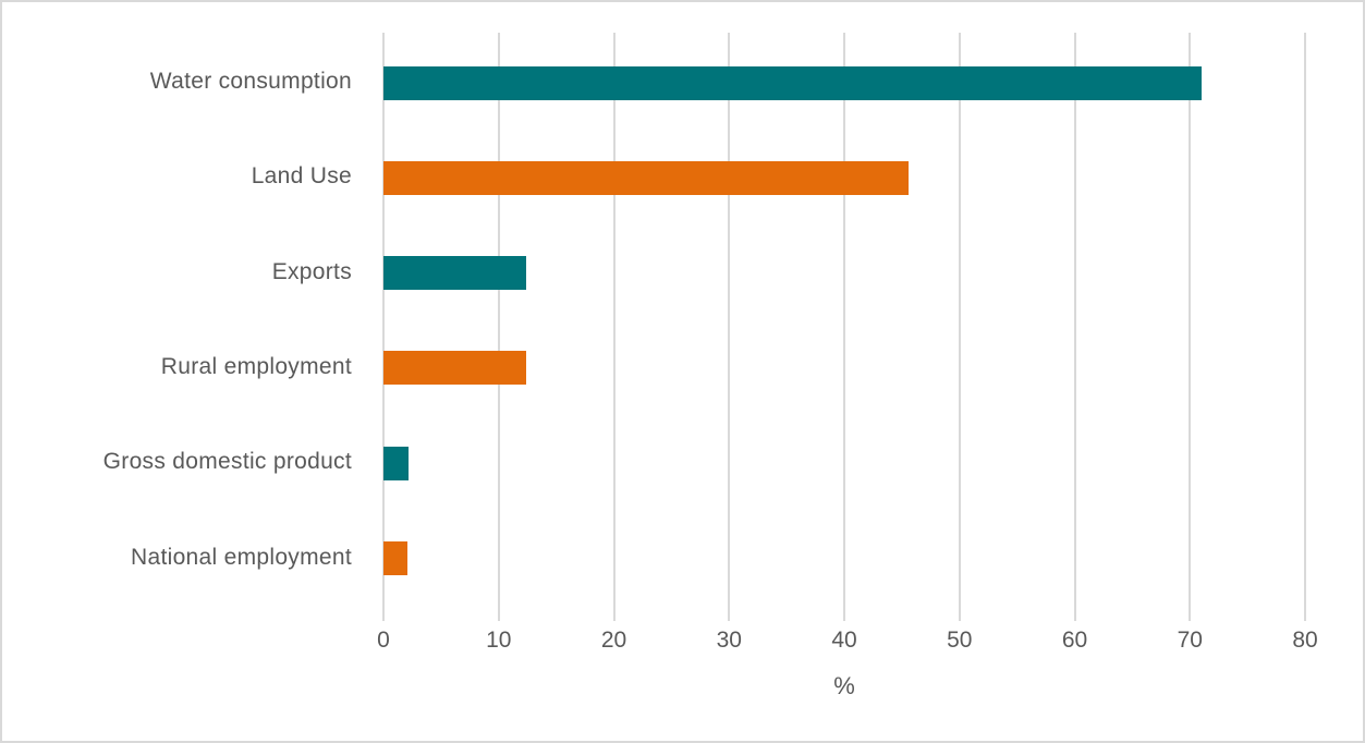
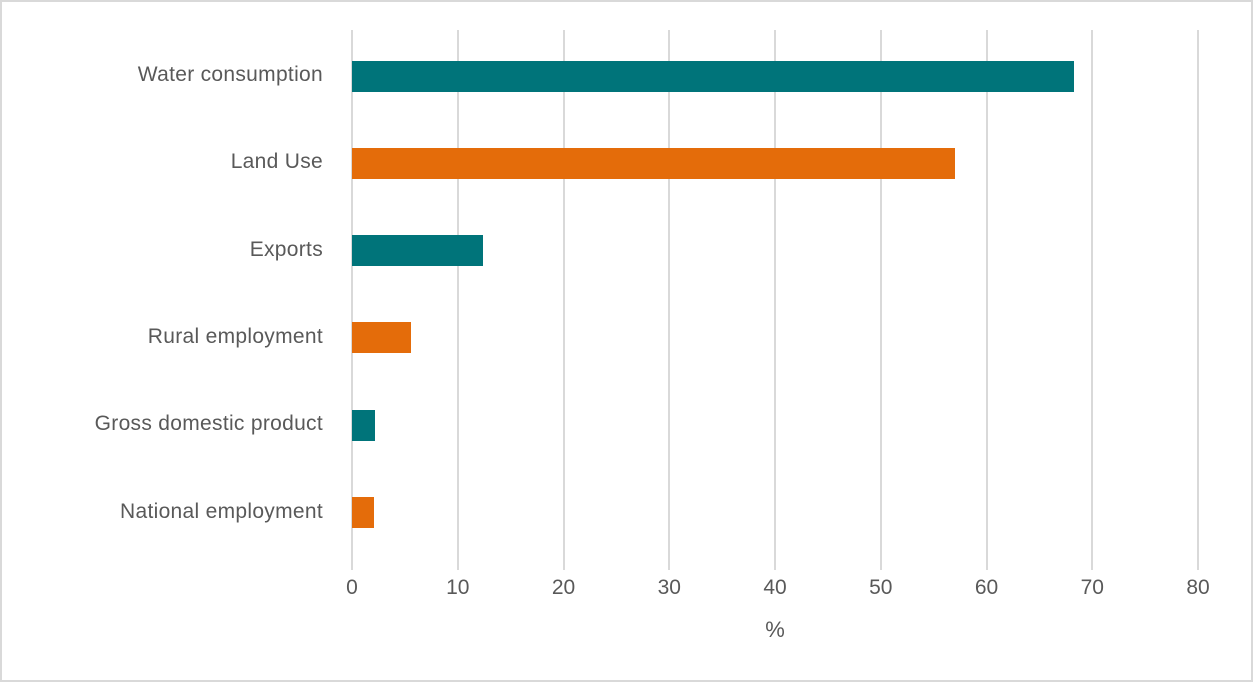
Water consumption: 71.0 -> 68.3
Land Use: 45.6 -> 57.0
Rural employment: 12.4 -> 5.6
